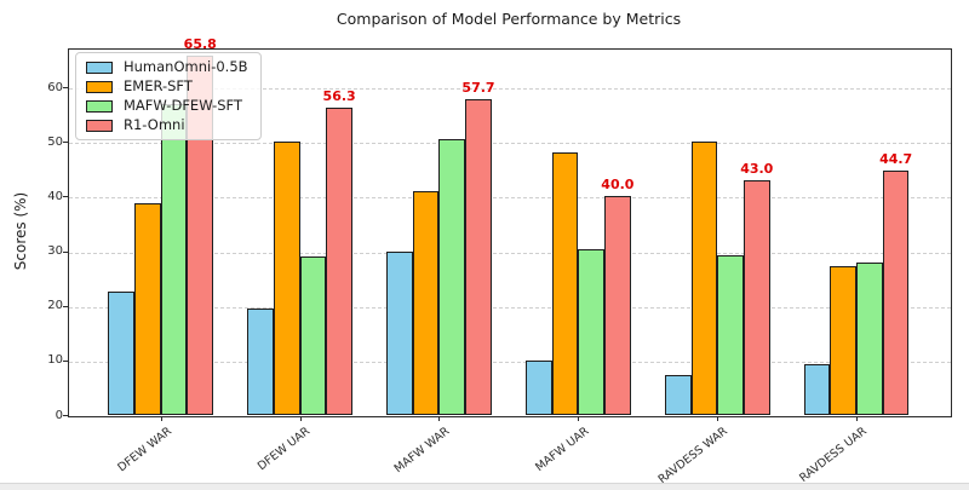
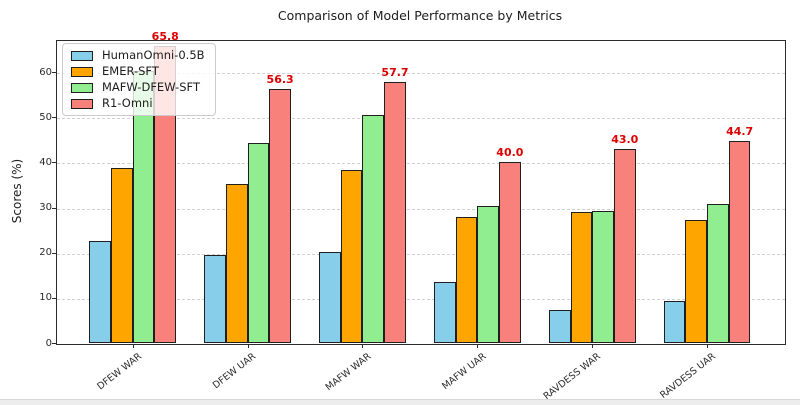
MAFW-DFEW-SFT/DFEW WAR: 57 -> 60
EMER-SFT/DFEW UAR: 50 -> 35
MAFW-DFEW-SFT/DFEW UAR: 29 -> 44
HumanOmni-0.5B/MAFW WAR: 30 -> 20
EMER-SFT/MAFW WAR: 41 -> 38
HumanOmni-0.5B/MAFW UAR: 10 -> 14
EMER-SFT/MAFW UAR: 48 -> 28
EMER-SFT/RAVDESS WAR: 50 -> 29
MAFW-DFEW-SFT/RAVDESS UAR: 28 -> 31
